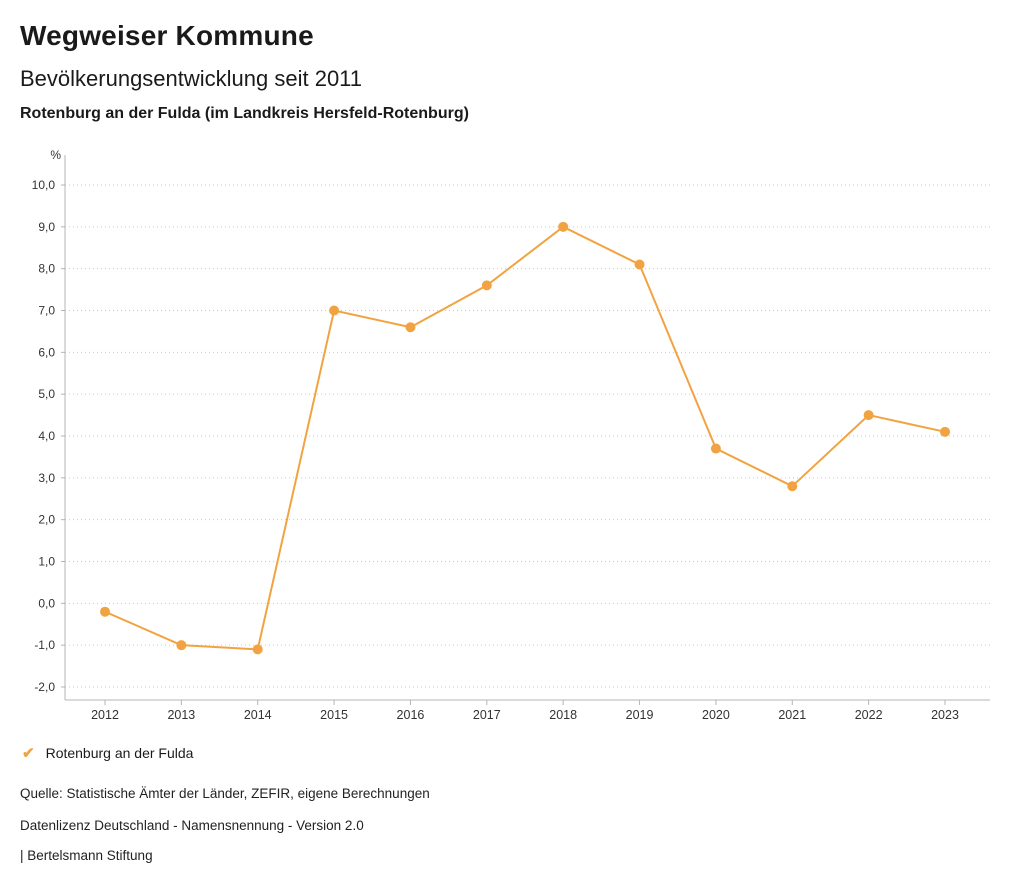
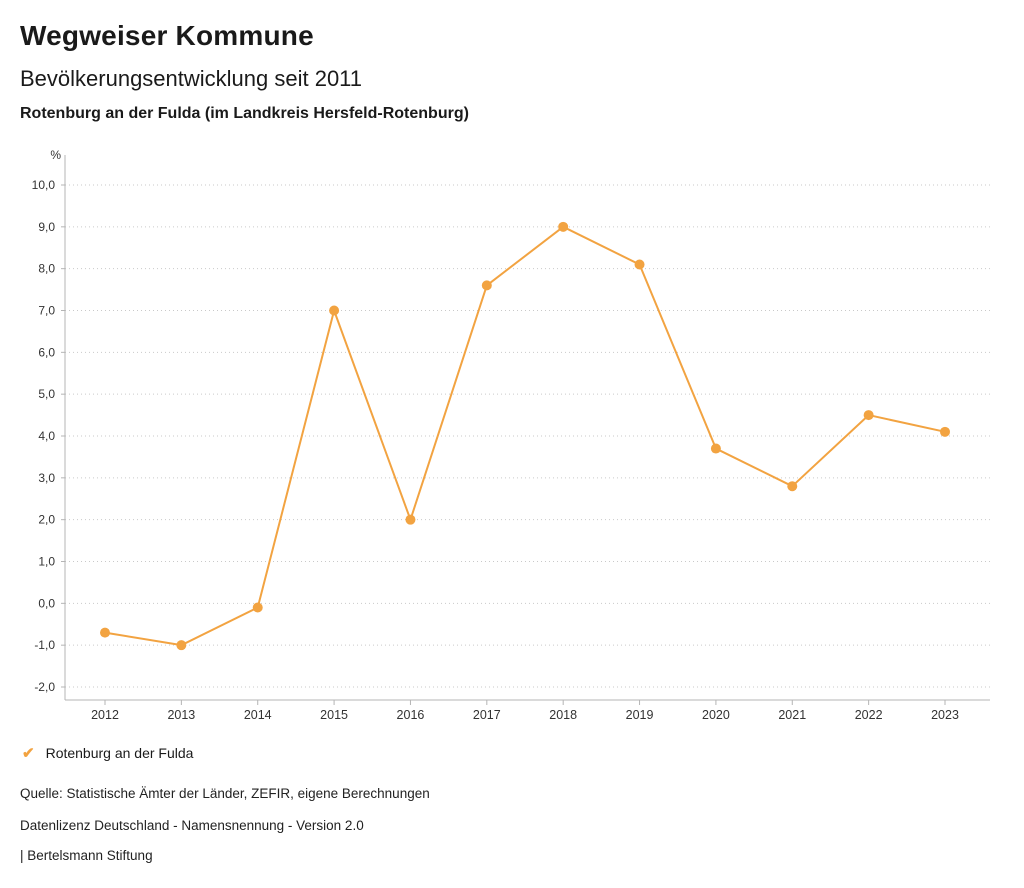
2012: -0,2 -> -0,7
2014: -1,1 -> -0,1
2016: 6,6 -> 2,0
